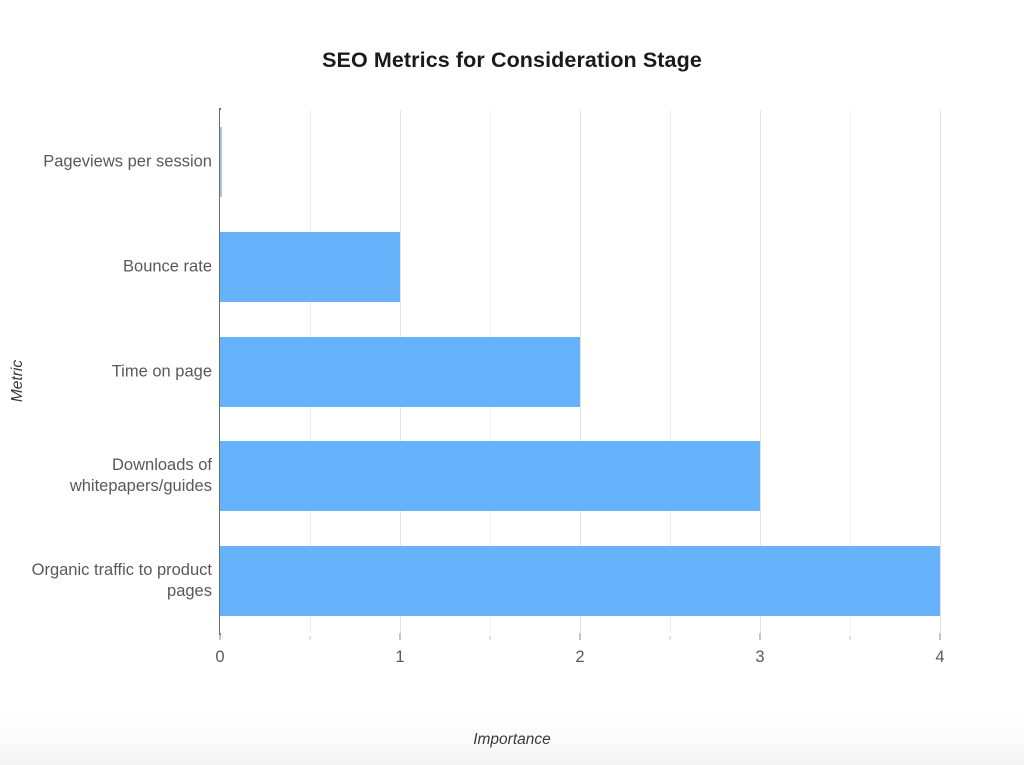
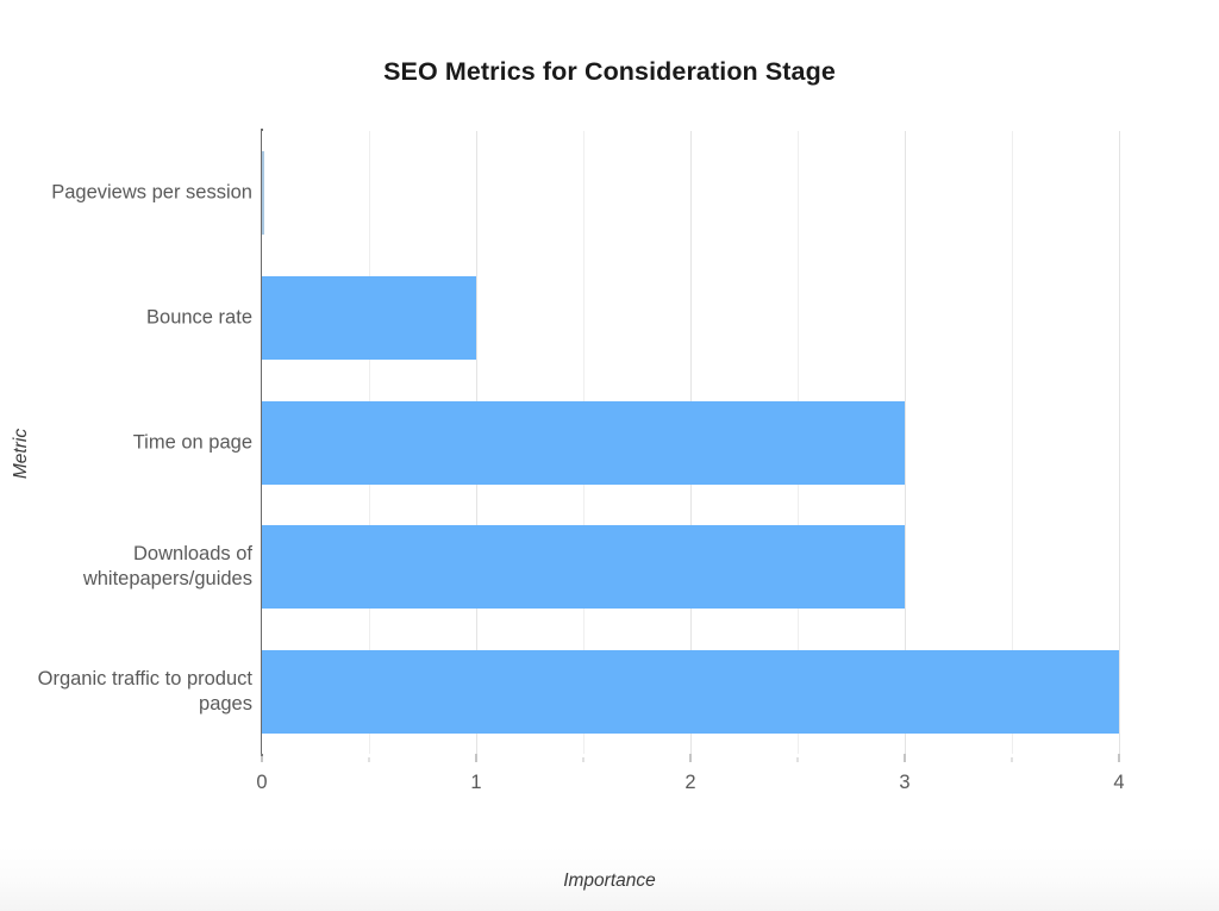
Time on page: 2 -> 3
